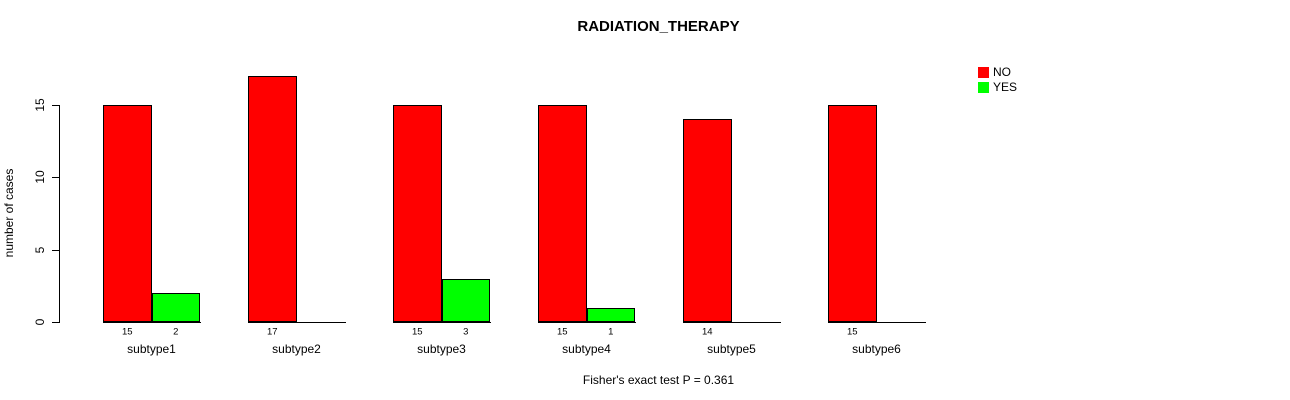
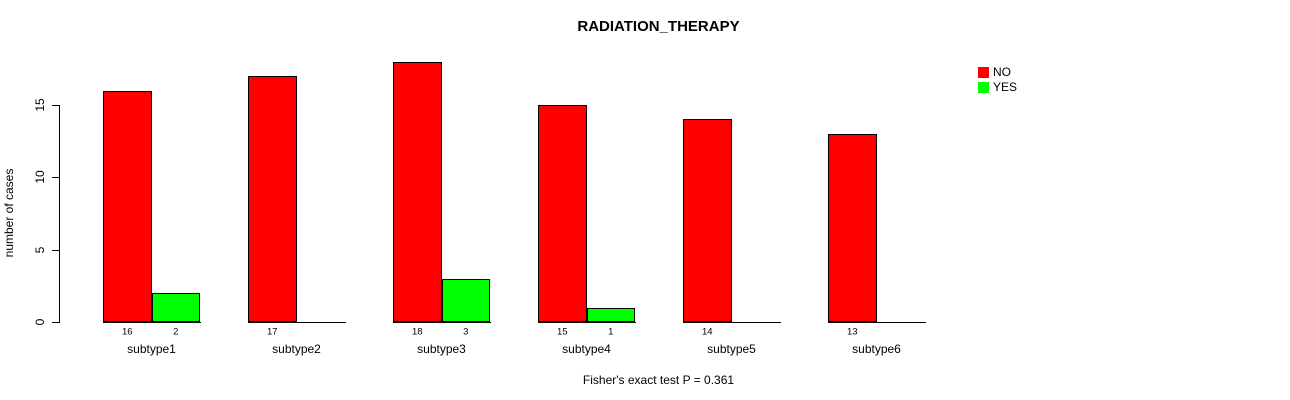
NO/subtype1: 15 -> 16
NO/subtype3: 15 -> 18
NO/subtype6: 15 -> 13
